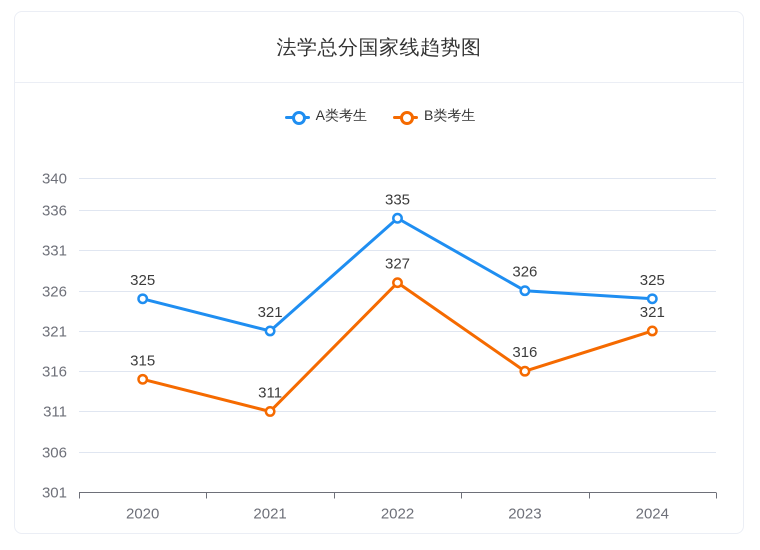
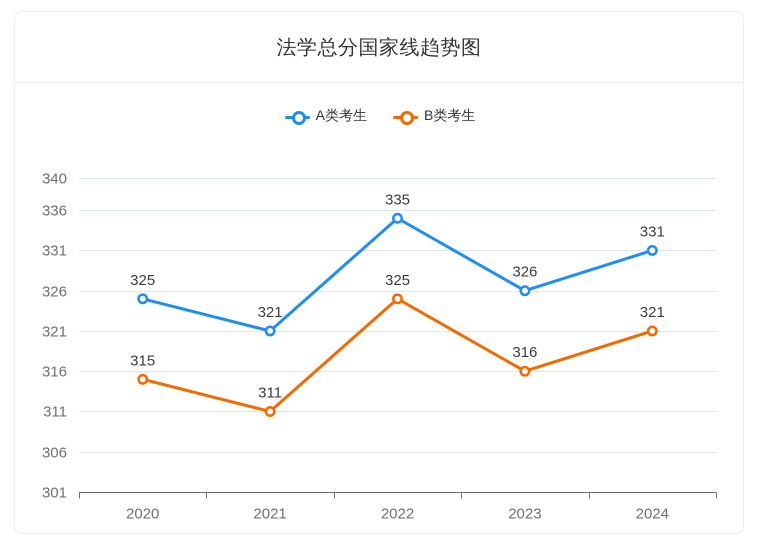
B类考生/2022: 327 -> 325
A类考生/2024: 325 -> 331
